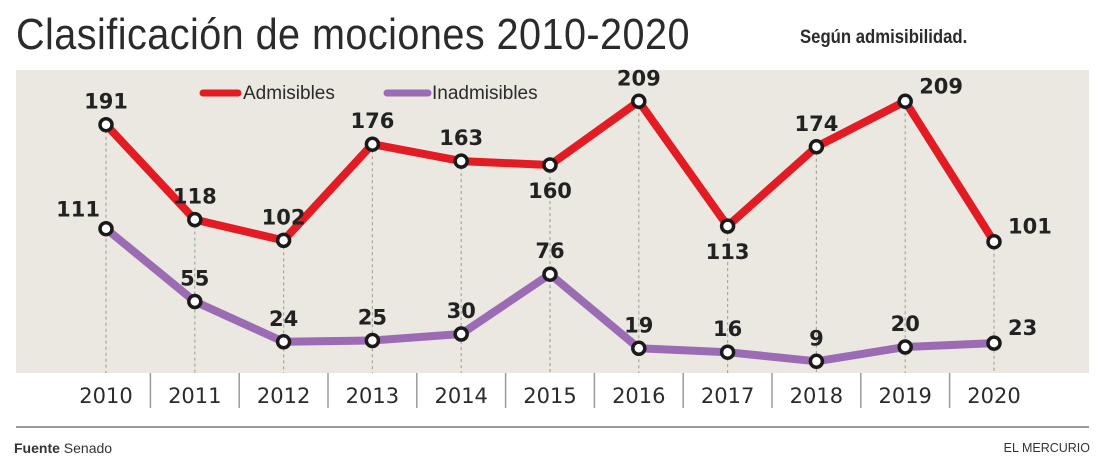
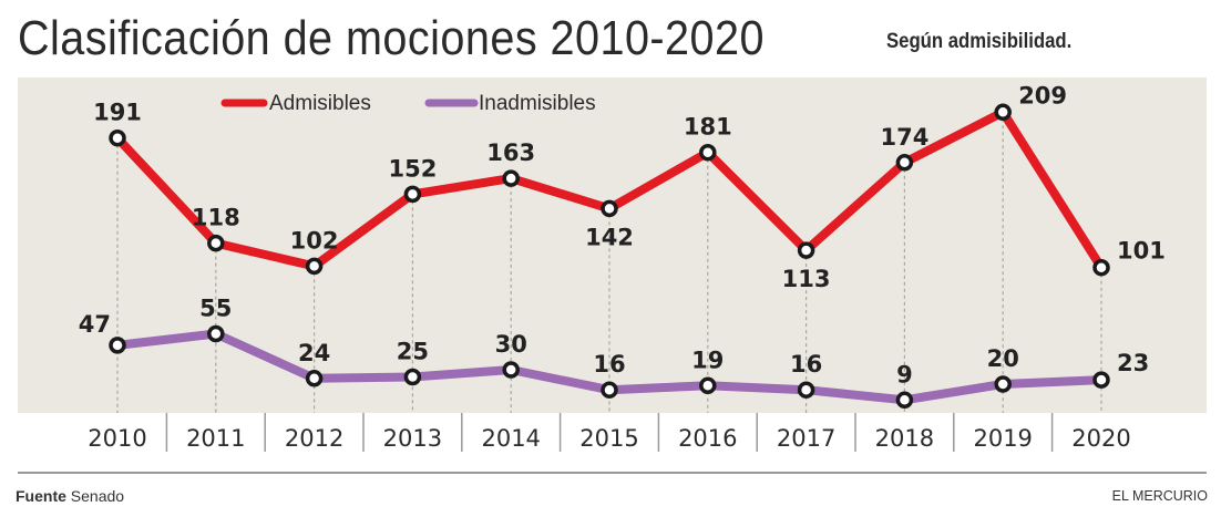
Inadmisibles/2010: 111 -> 47
Admisibles/2013: 176 -> 152
Admisibles/2015: 160 -> 142
Inadmisibles/2015: 76 -> 16
Admisibles/2016: 209 -> 181
